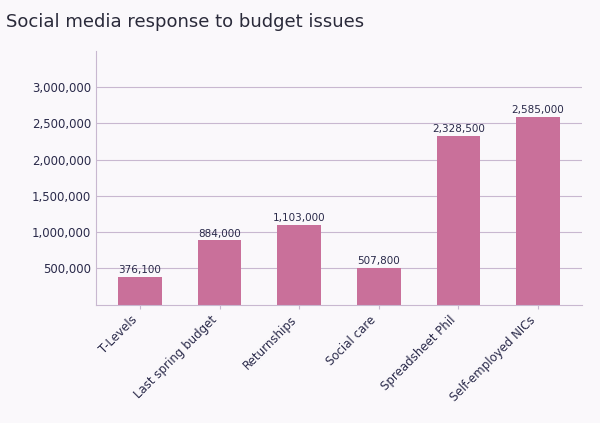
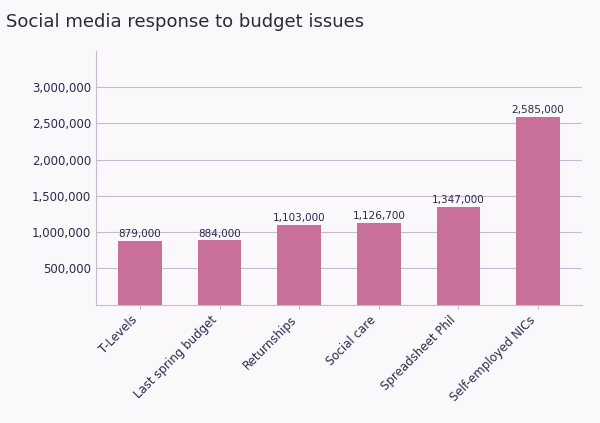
T-Levels: 376,100 -> 879,000
Social care: 507,800 -> 1,126,700
Spreadsheet Phil: 2,328,500 -> 1,347,000
